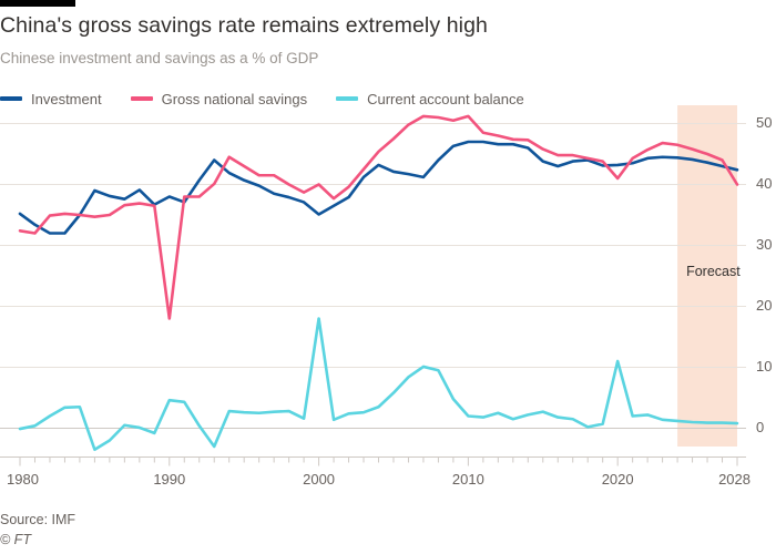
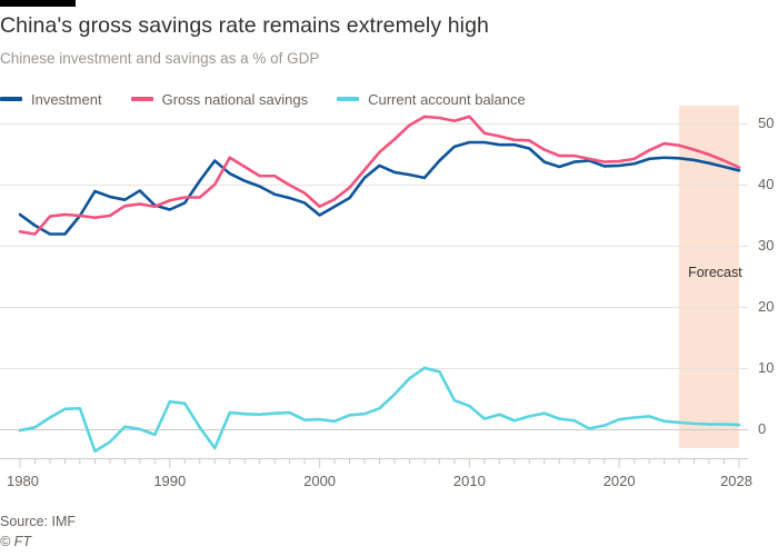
Investment/1990: 38 -> 36
Gross national savings/1990: 18 -> 38
Gross national savings/2000: 40 -> 36
Current account balance/2000: 18 -> 2
Current account balance/2010: 2 -> 4
Gross national savings/2020: 41 -> 44
Current account balance/2020: 11 -> 2
Gross national savings/2028: 40 -> 43
